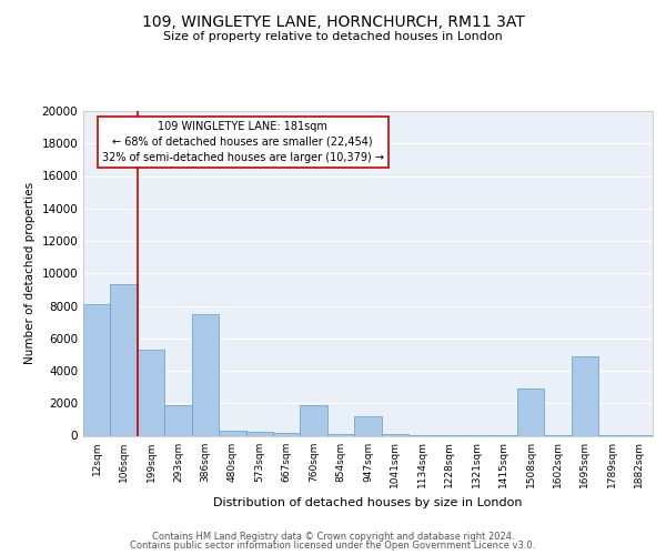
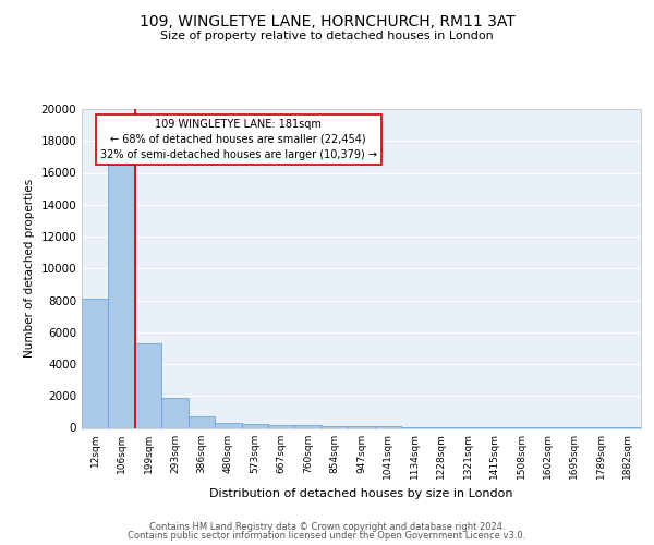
106sqm: 9300 -> 16500
386sqm: 7500 -> 700
760sqm: 1900 -> 200
947sqm: 1200 -> 100
1508sqm: 2900 -> 0
1695sqm: 4900 -> 0
